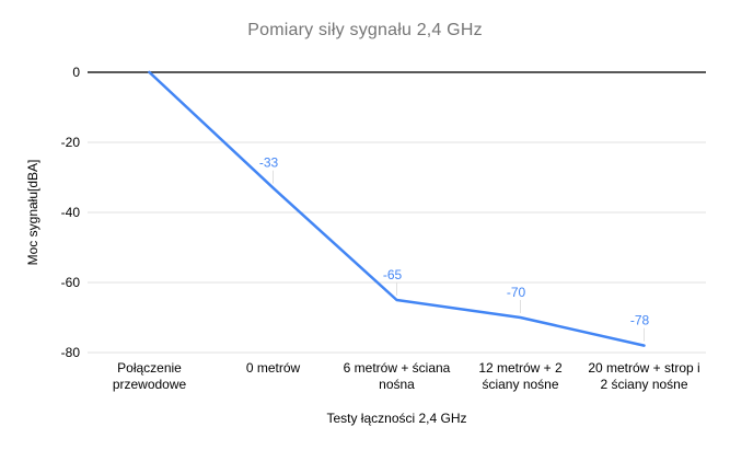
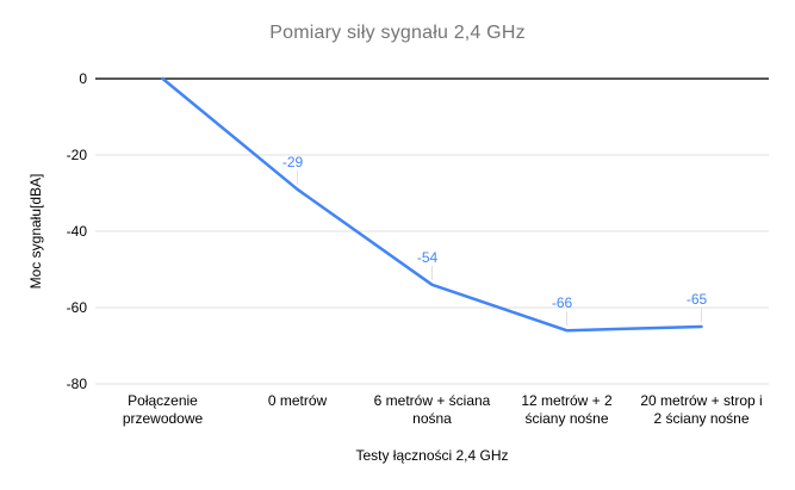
0 metrów: -33 -> -29
6 metrów + ściana nośna: -65 -> -54
12 metrów + 2 ściany nośne: -70 -> -66
20 metrów + strop i 2 ściany nośne: -78 -> -65
